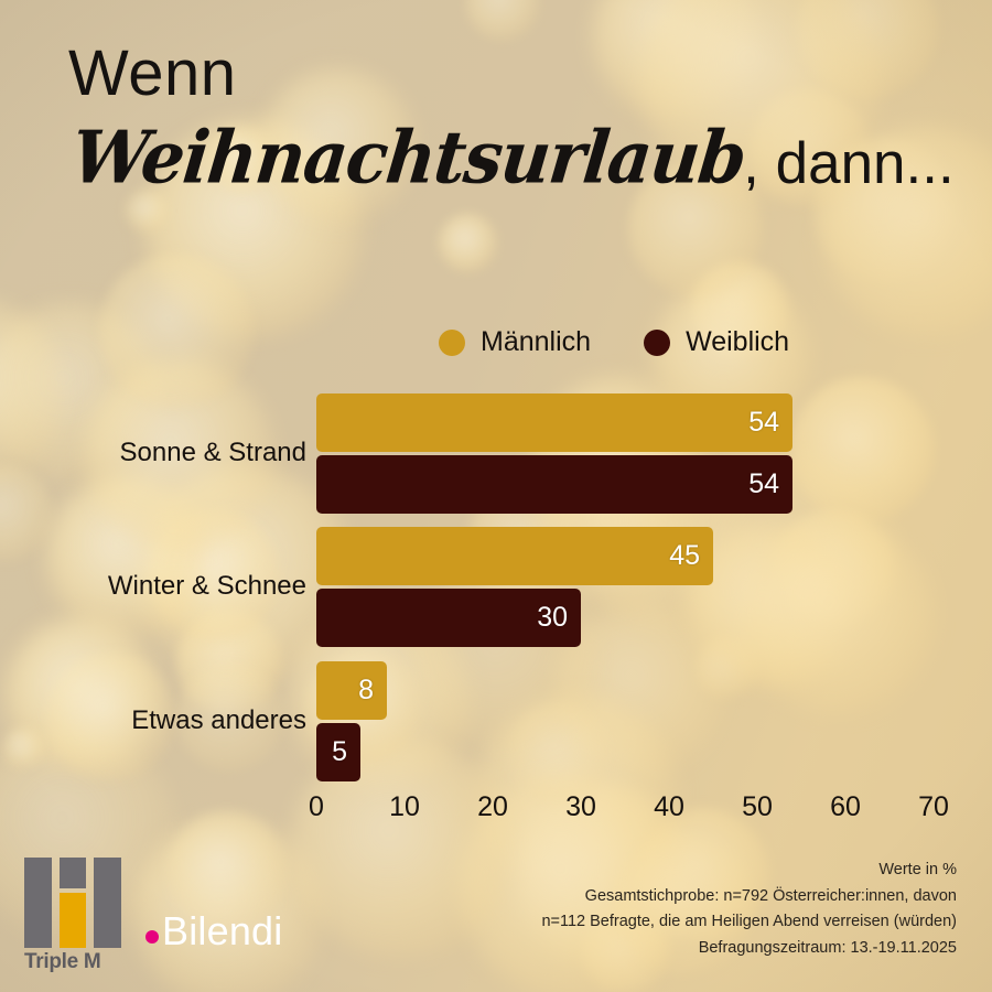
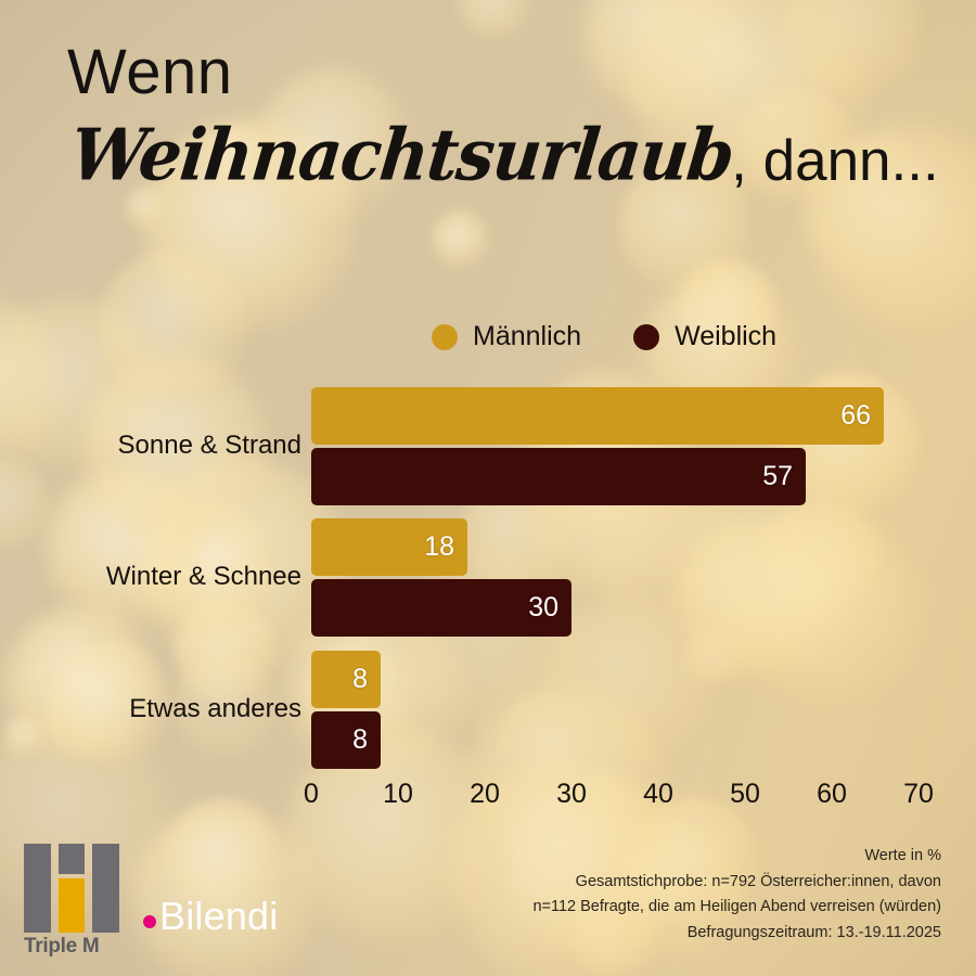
Männlich/Sonne & Strand: 54 -> 66
Weiblich/Sonne & Strand: 54 -> 57
Männlich/Winter & Schnee: 45 -> 18
Weiblich/Etwas anderes: 5 -> 8
